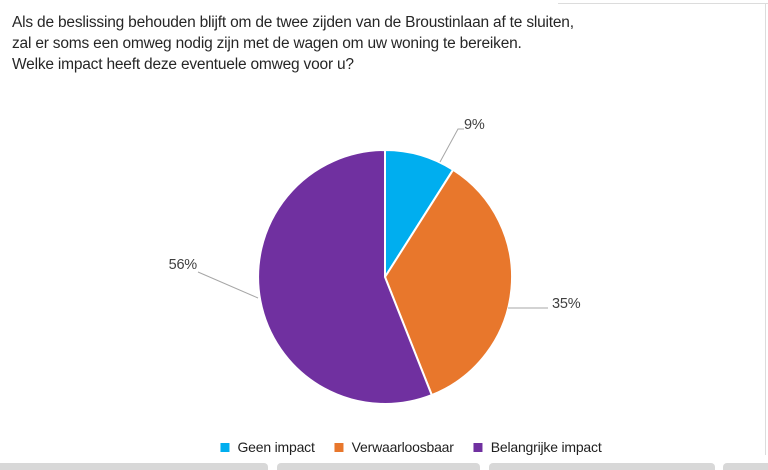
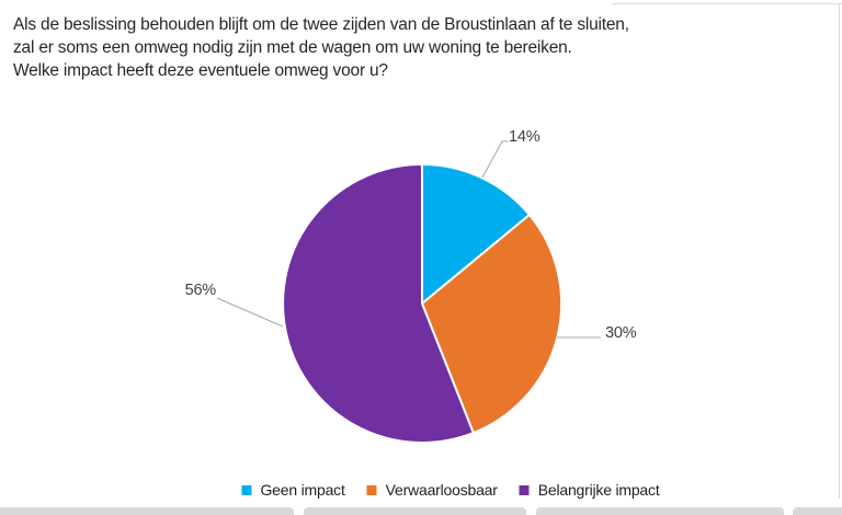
Geen impact: 9% -> 14%
Verwaarloosbaar: 35% -> 30%
